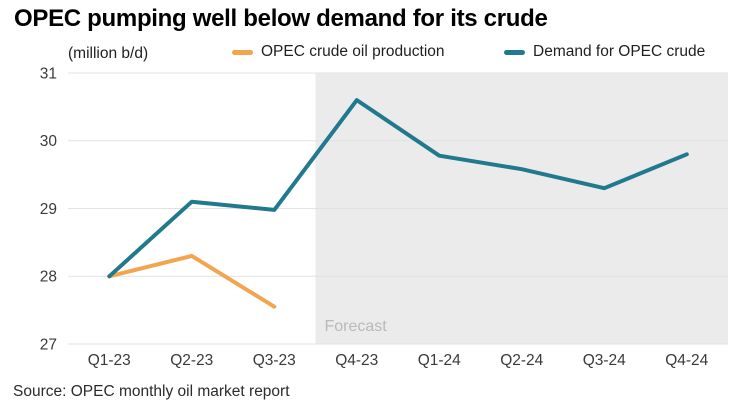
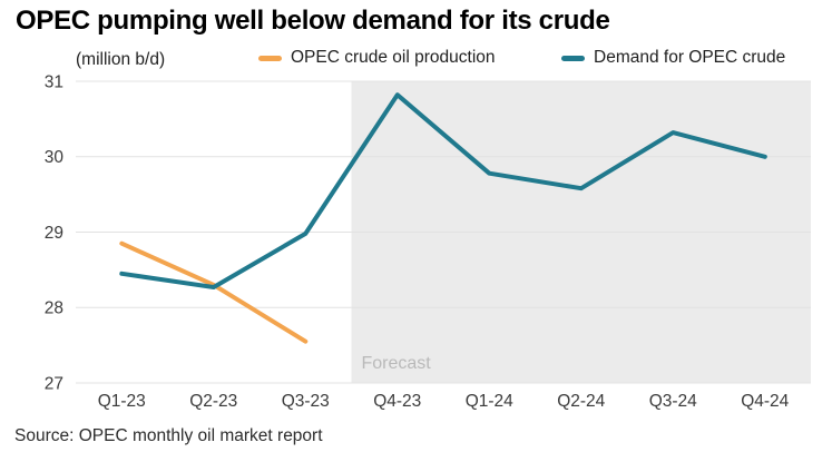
OPEC crude oil production/Q1-23: 28.0 -> 28.9
Demand for OPEC crude/Q1-23: 28.0 -> 28.4
Demand for OPEC crude/Q2-23: 29.1 -> 28.3
Demand for OPEC crude/Q4-23: 30.6 -> 30.8
Demand for OPEC crude/Q3-24: 29.3 -> 30.3
Demand for OPEC crude/Q4-24: 29.8 -> 30.0
